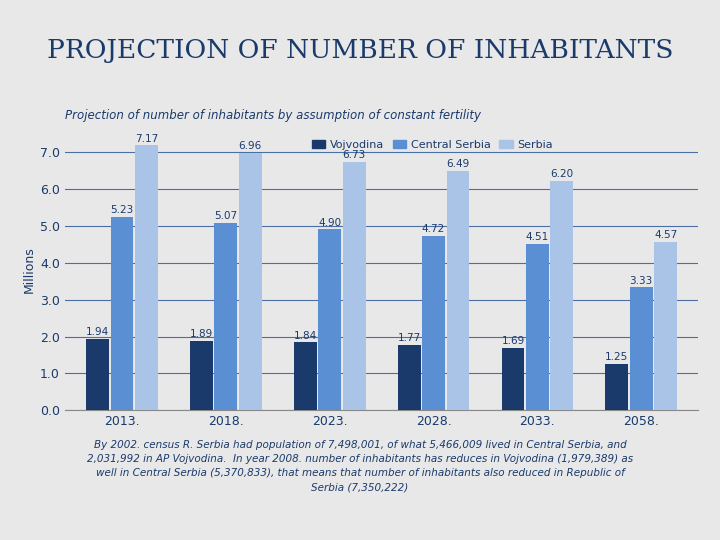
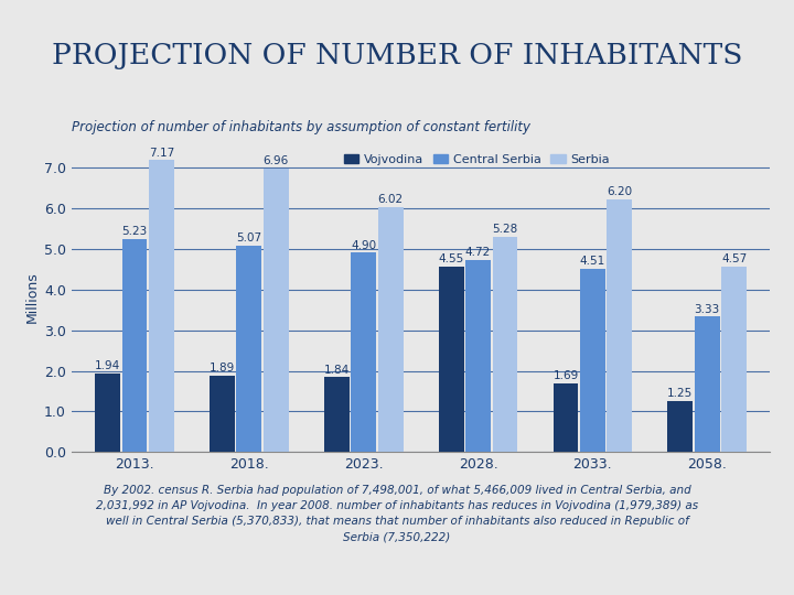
Serbia/2023.: 6.73 -> 6.02
Vojvodina/2028.: 1.77 -> 4.55
Serbia/2028.: 6.49 -> 5.28
